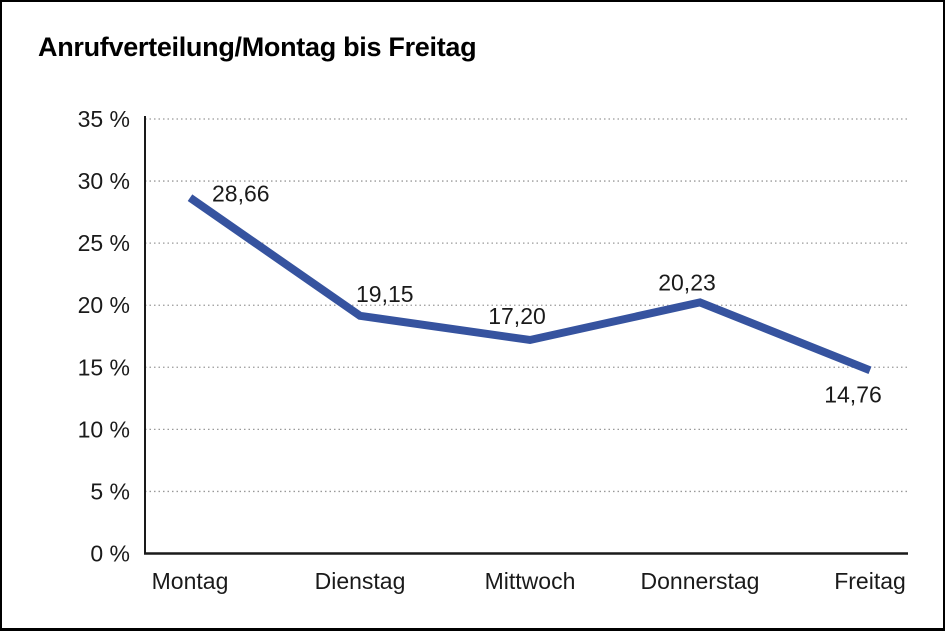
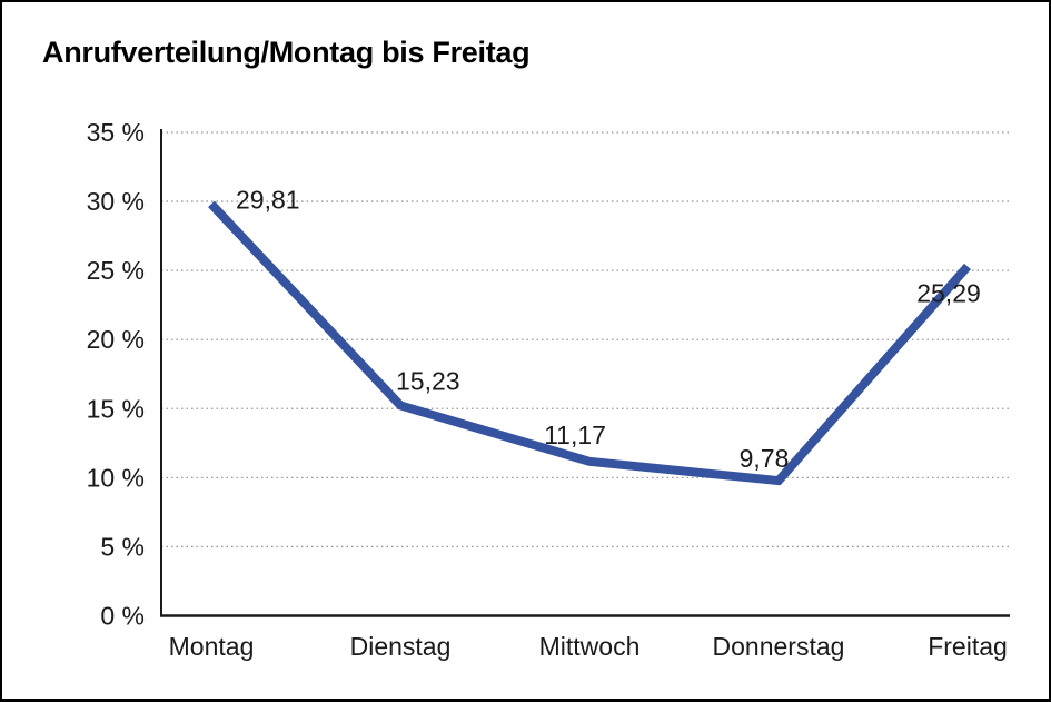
Montag: 28,66 -> 29,81
Dienstag: 19,15 -> 15,23
Mittwoch: 17,20 -> 11,17
Donnerstag: 20,23 -> 9,78
Freitag: 14,76 -> 25,29
